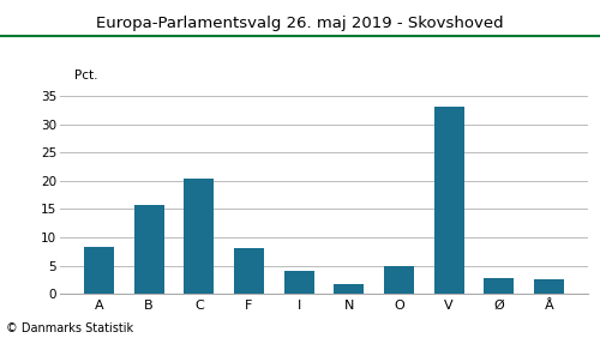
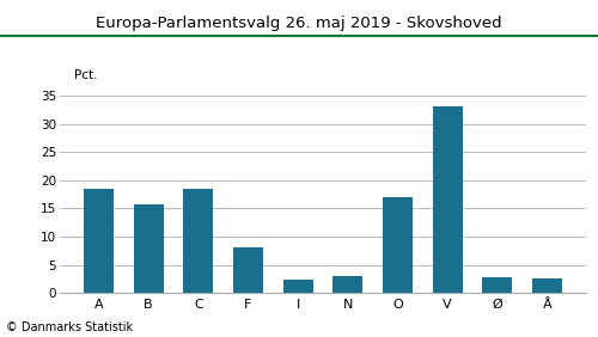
A: 8.3 -> 18.5
C: 20.4 -> 18.5
I: 4.0 -> 2.5
N: 1.7 -> 3.0
O: 4.9 -> 17.0
